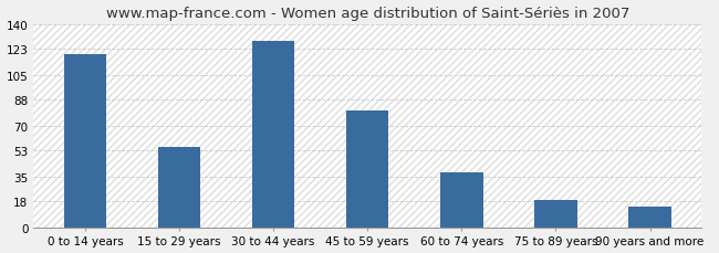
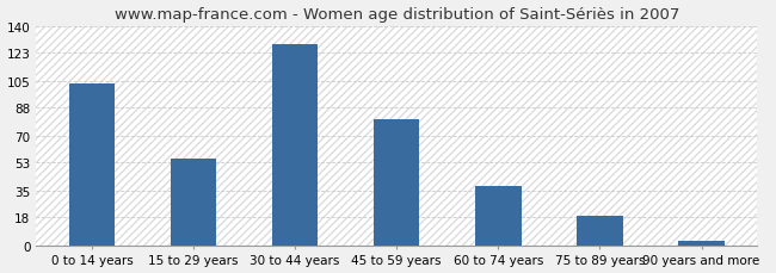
0 to 14 years: 119 -> 103
90 years and more: 14 -> 3
